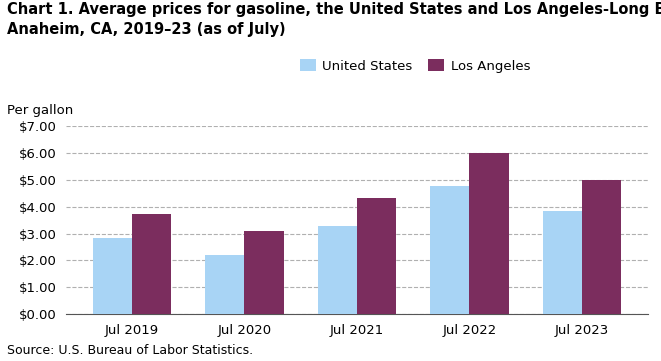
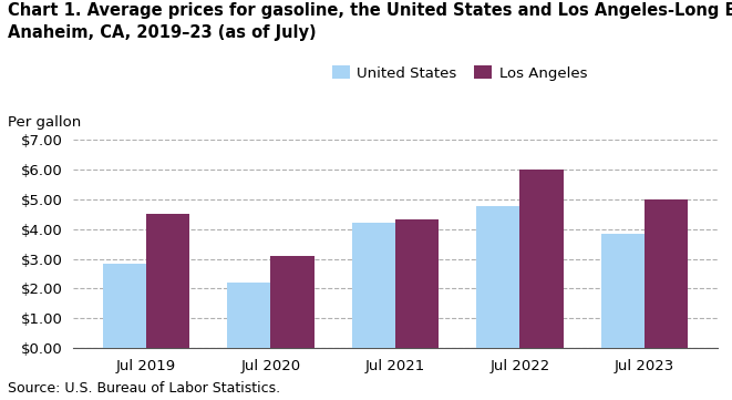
Los Angeles/Jul 2019: $3.75 -> $4.50
United States/Jul 2021: $3.28 -> $4.20
